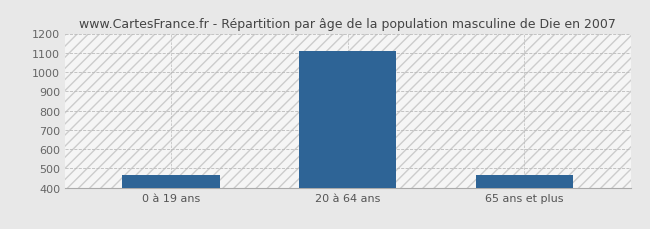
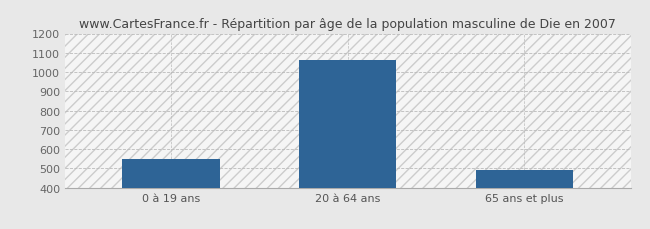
0 à 19 ans: 460 -> 550
20 à 64 ans: 1110 -> 1060
65 ans et plus: 460 -> 490
